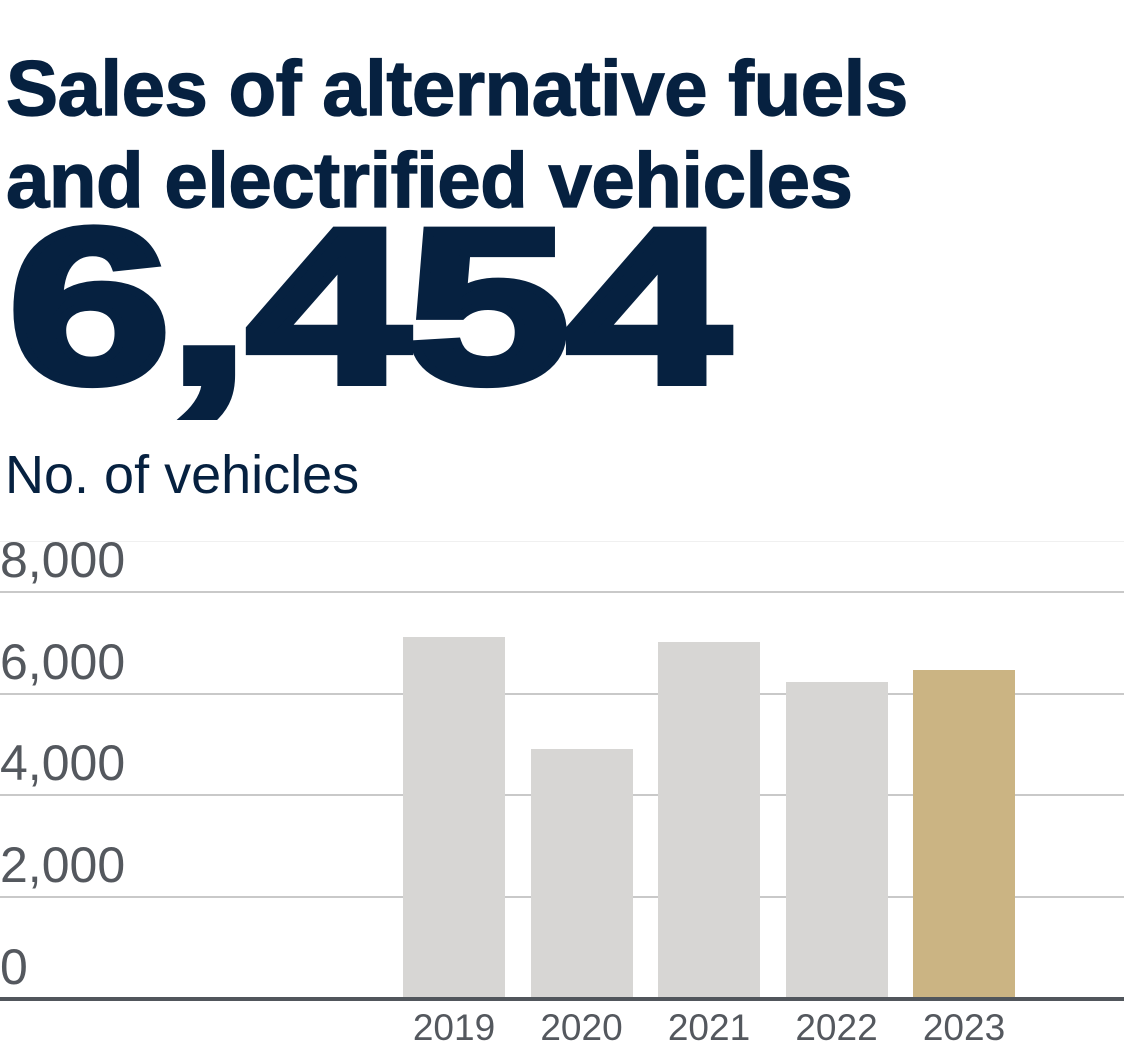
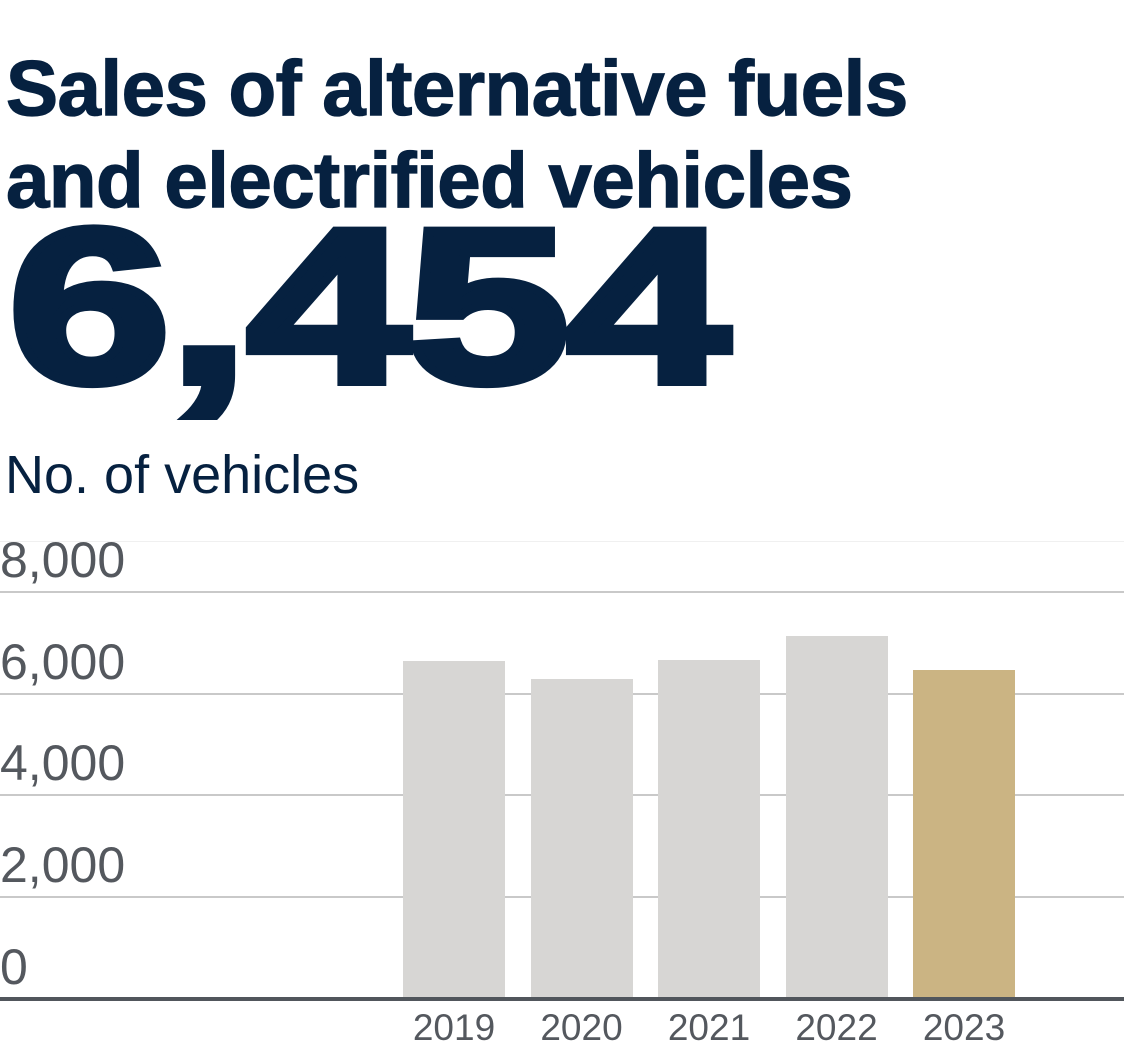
2019: 7100 -> 6600
2020: 4900 -> 6300
2021: 7000 -> 6600
2022: 6200 -> 7100
